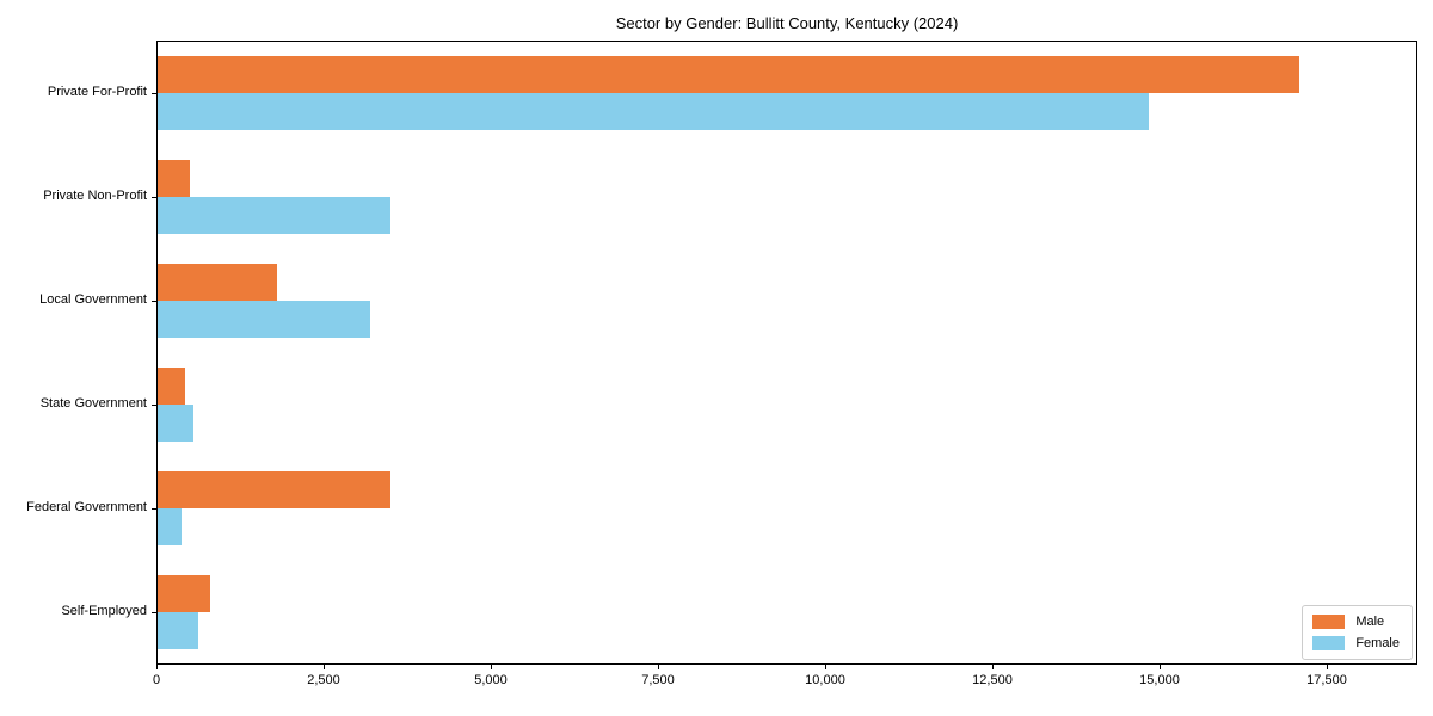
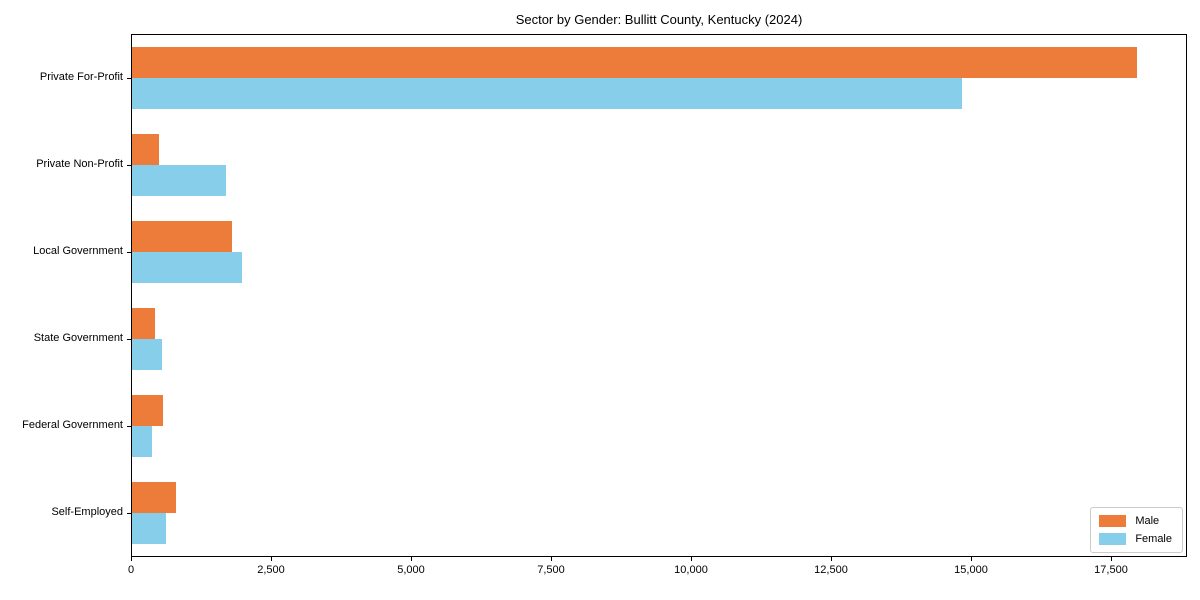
Male/Private For-Profit: 17100 -> 18000
Female/Private Non-Profit: 3500 -> 1700
Female/Local Government: 3200 -> 2000
Male/Federal Government: 3500 -> 600
